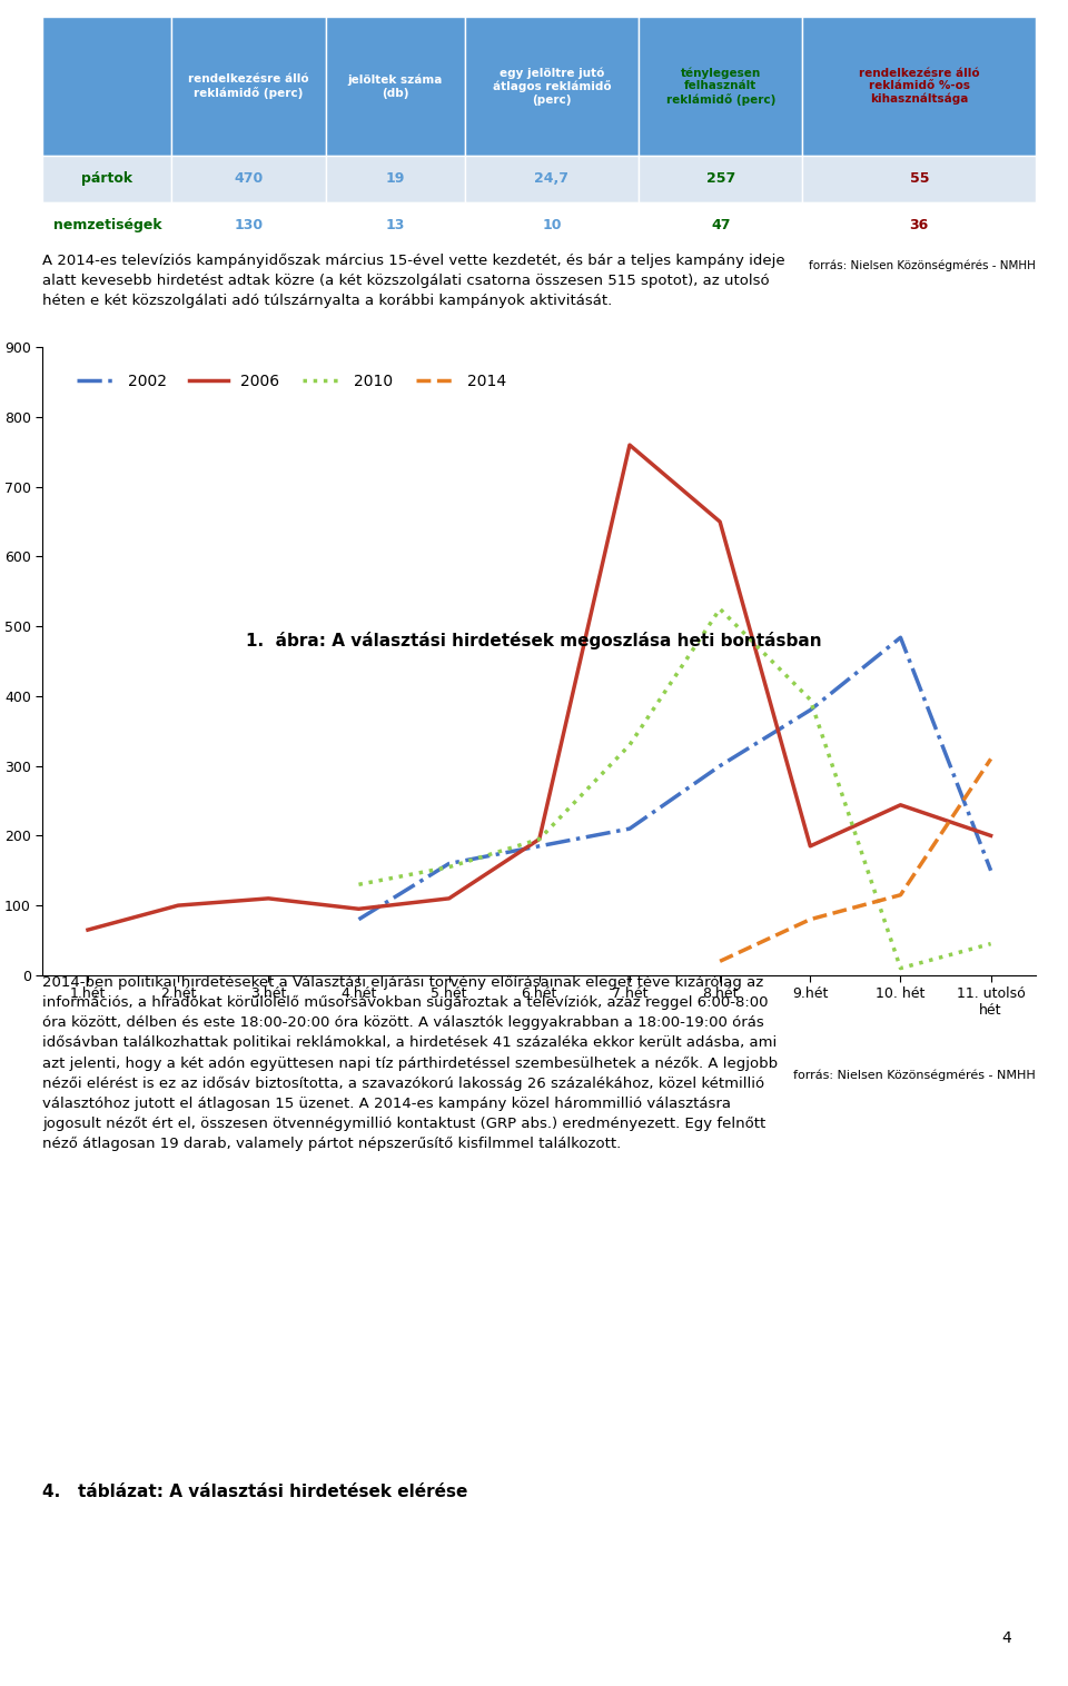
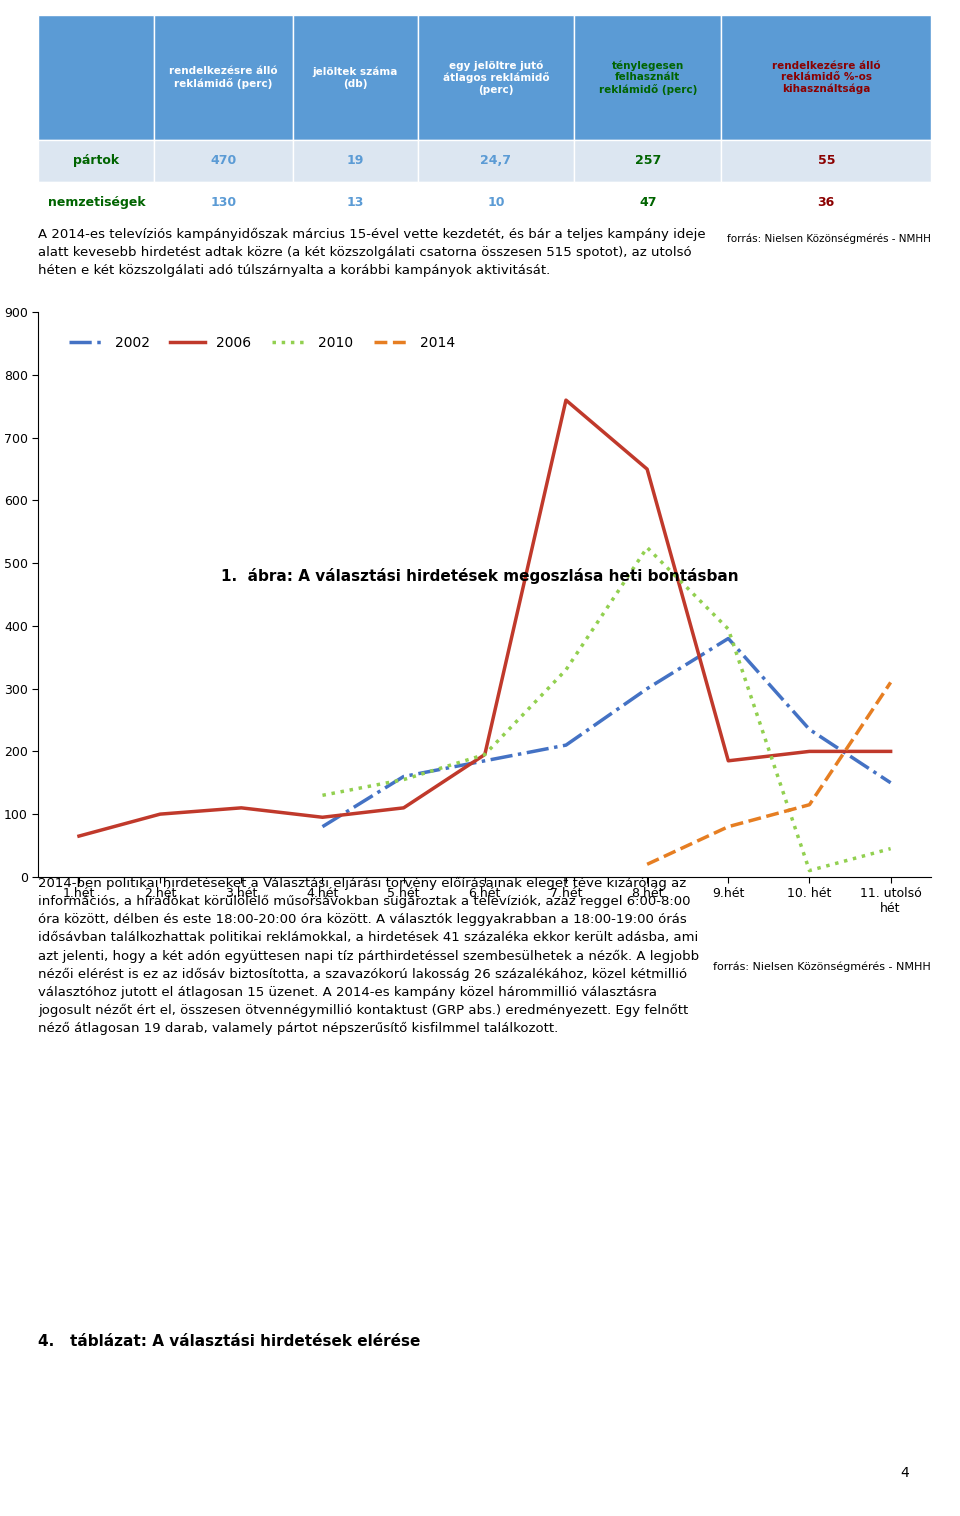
2002/10. hét: 484 -> 235
2006/10. hét: 244 -> 200
